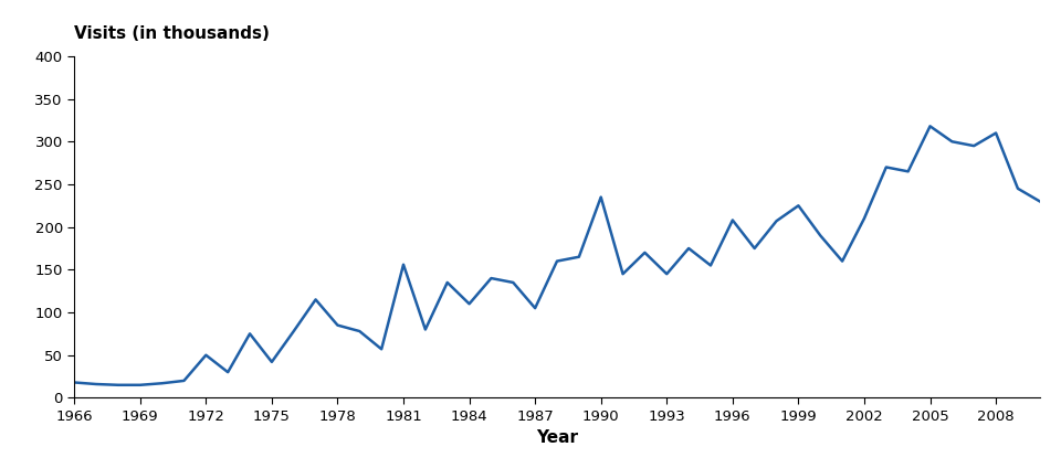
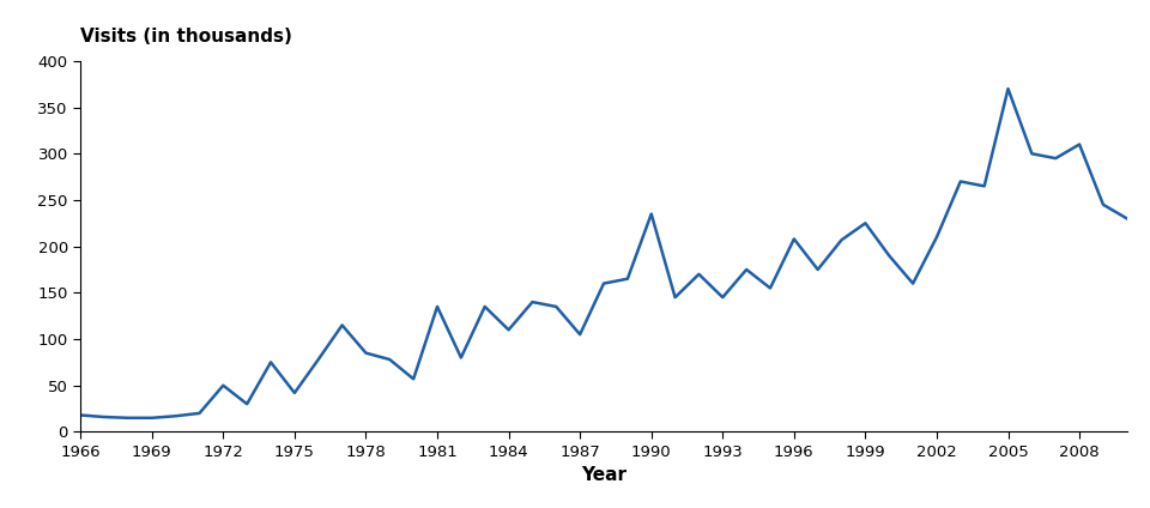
1981: 156 -> 135
2005: 318 -> 370
